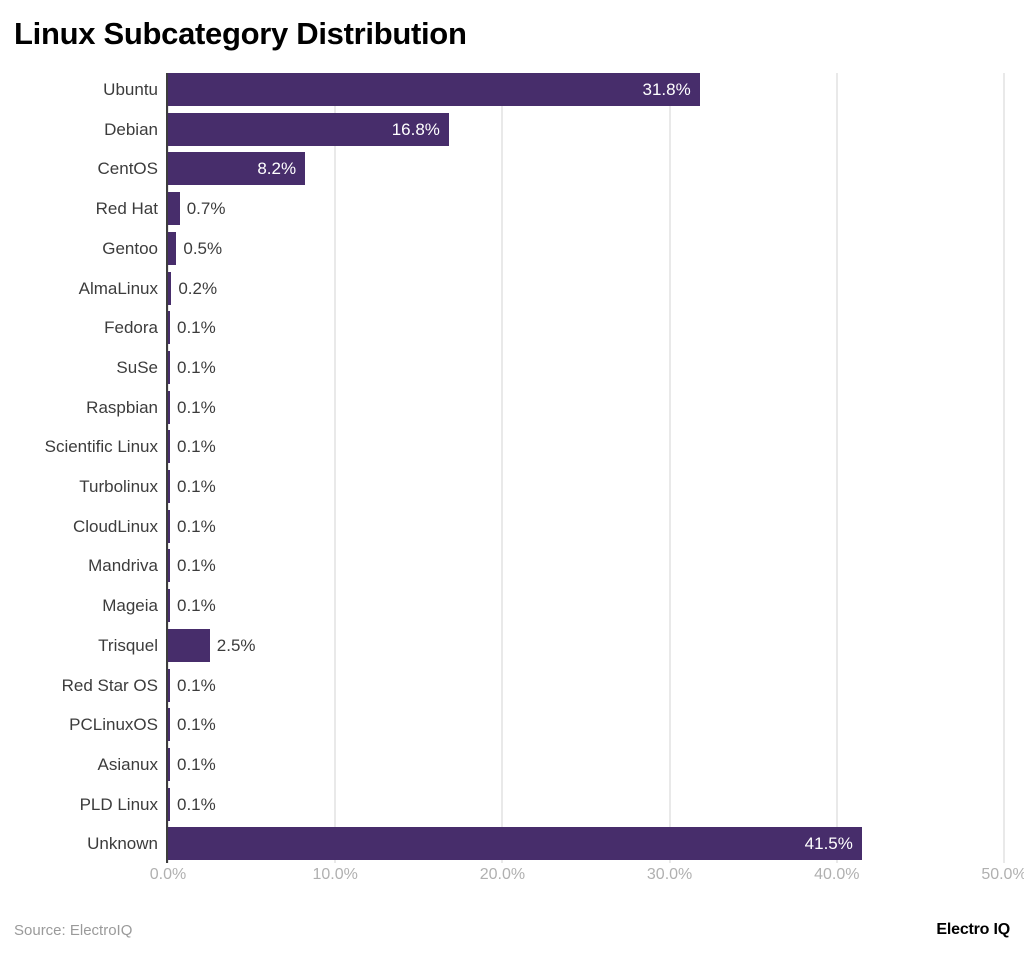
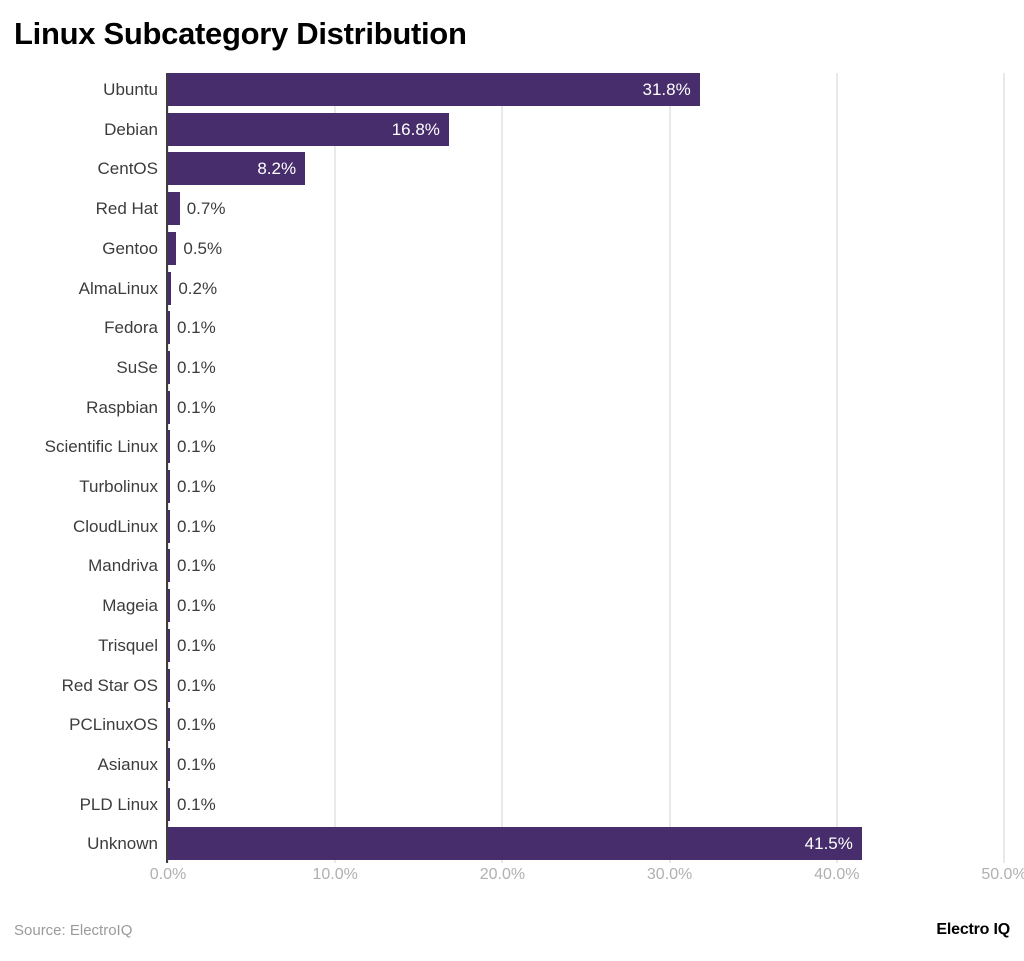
Trisquel: 2.5% -> 0.1%
